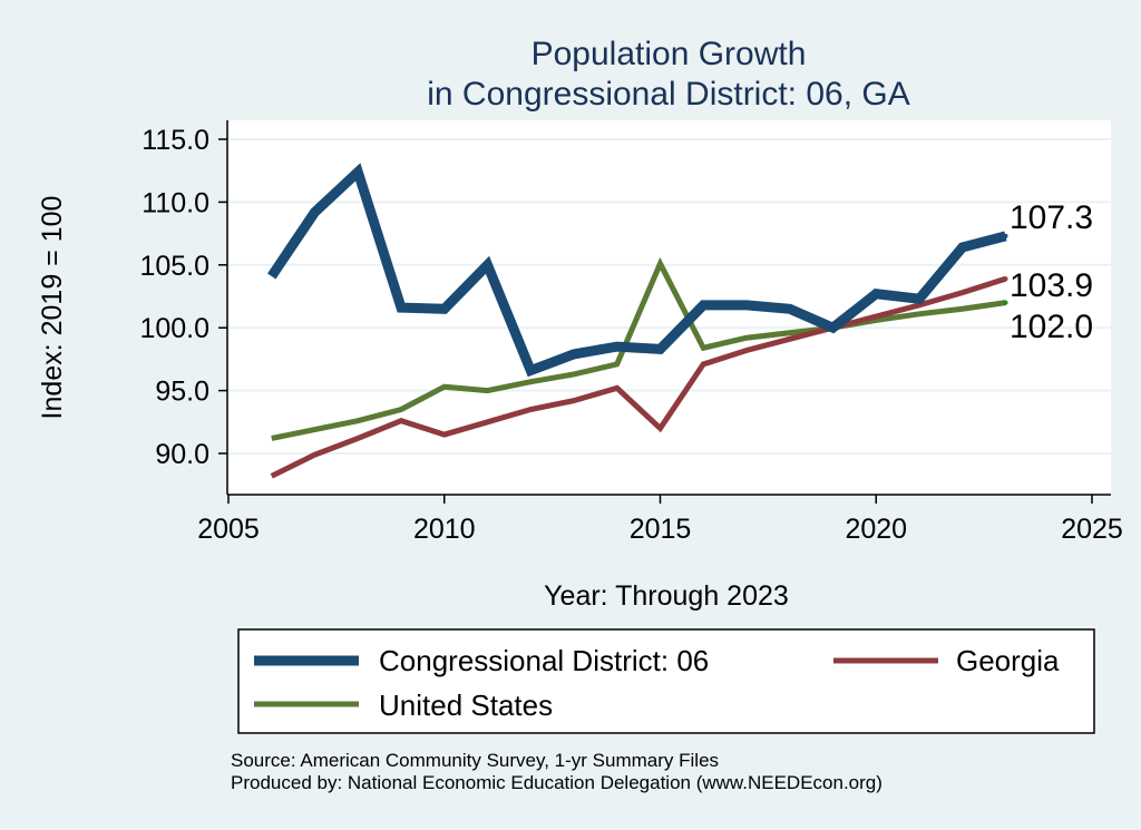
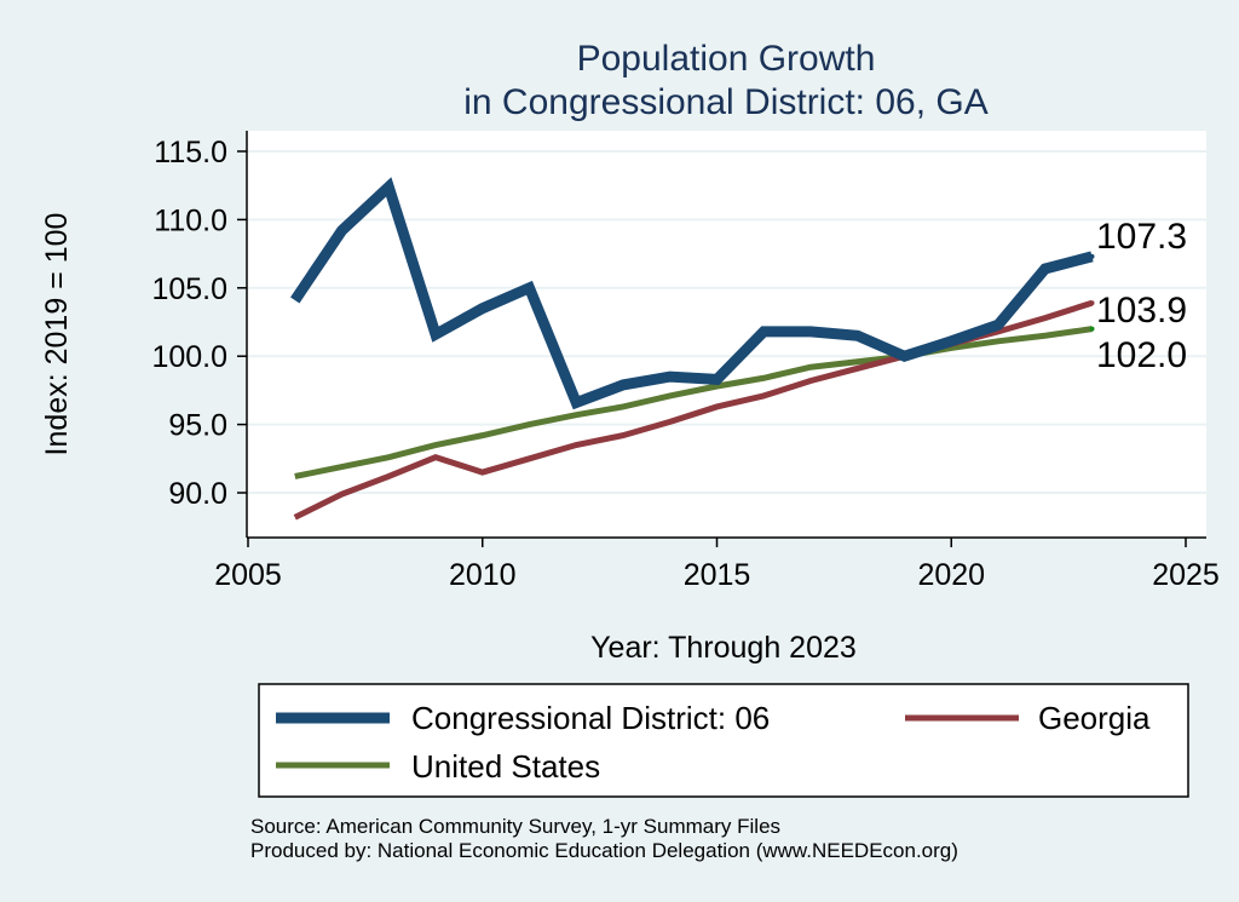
Congressional District: 06/2010: 101.5 -> 103.5
United States/2010: 95.3 -> 94.2
Georgia/2015: 92.0 -> 96.3
United States/2015: 105.1 -> 97.8
Congressional District: 06/2020: 102.7 -> 101.1
